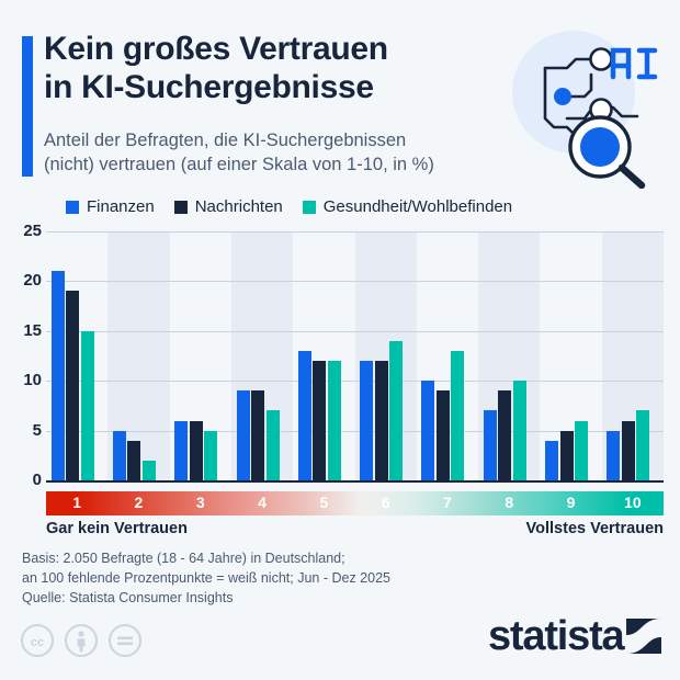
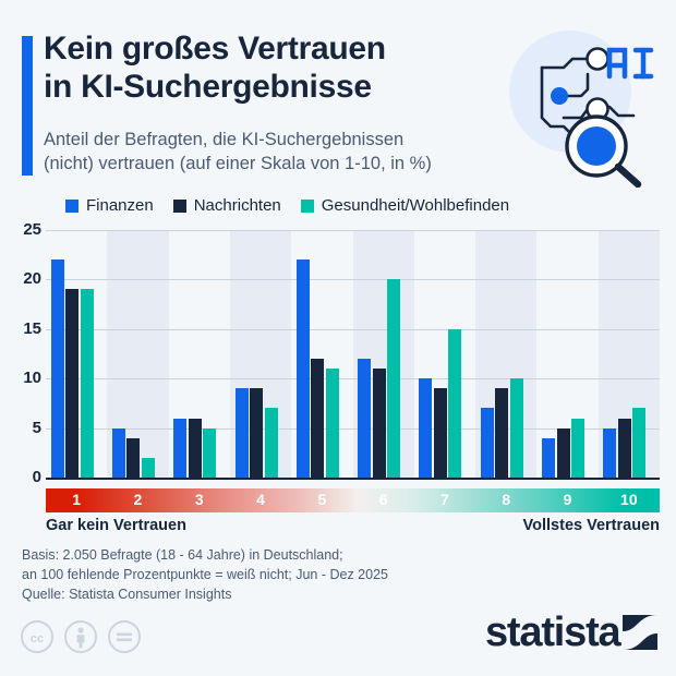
Finanzen/1: 21 -> 22
Gesundheit/Wohlbefinden/1: 15 -> 19
Finanzen/5: 13 -> 22
Gesundheit/Wohlbefinden/5: 12 -> 11
Nachrichten/6: 12 -> 11
Gesundheit/Wohlbefinden/6: 14 -> 20
Gesundheit/Wohlbefinden/7: 13 -> 15
